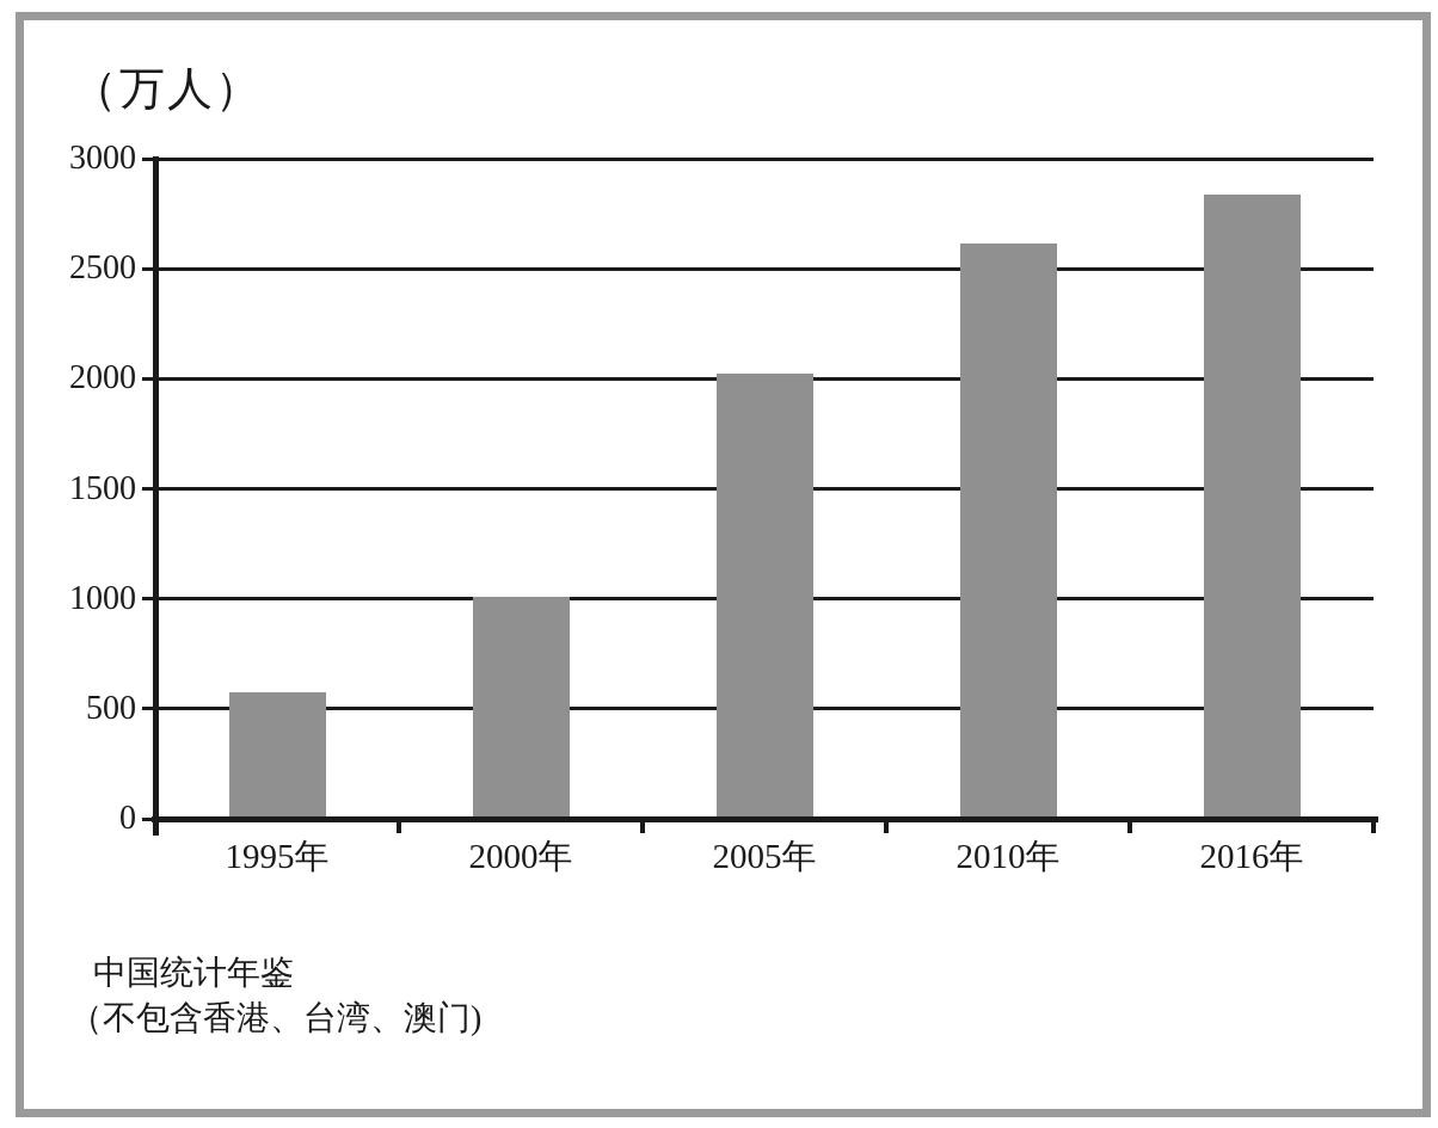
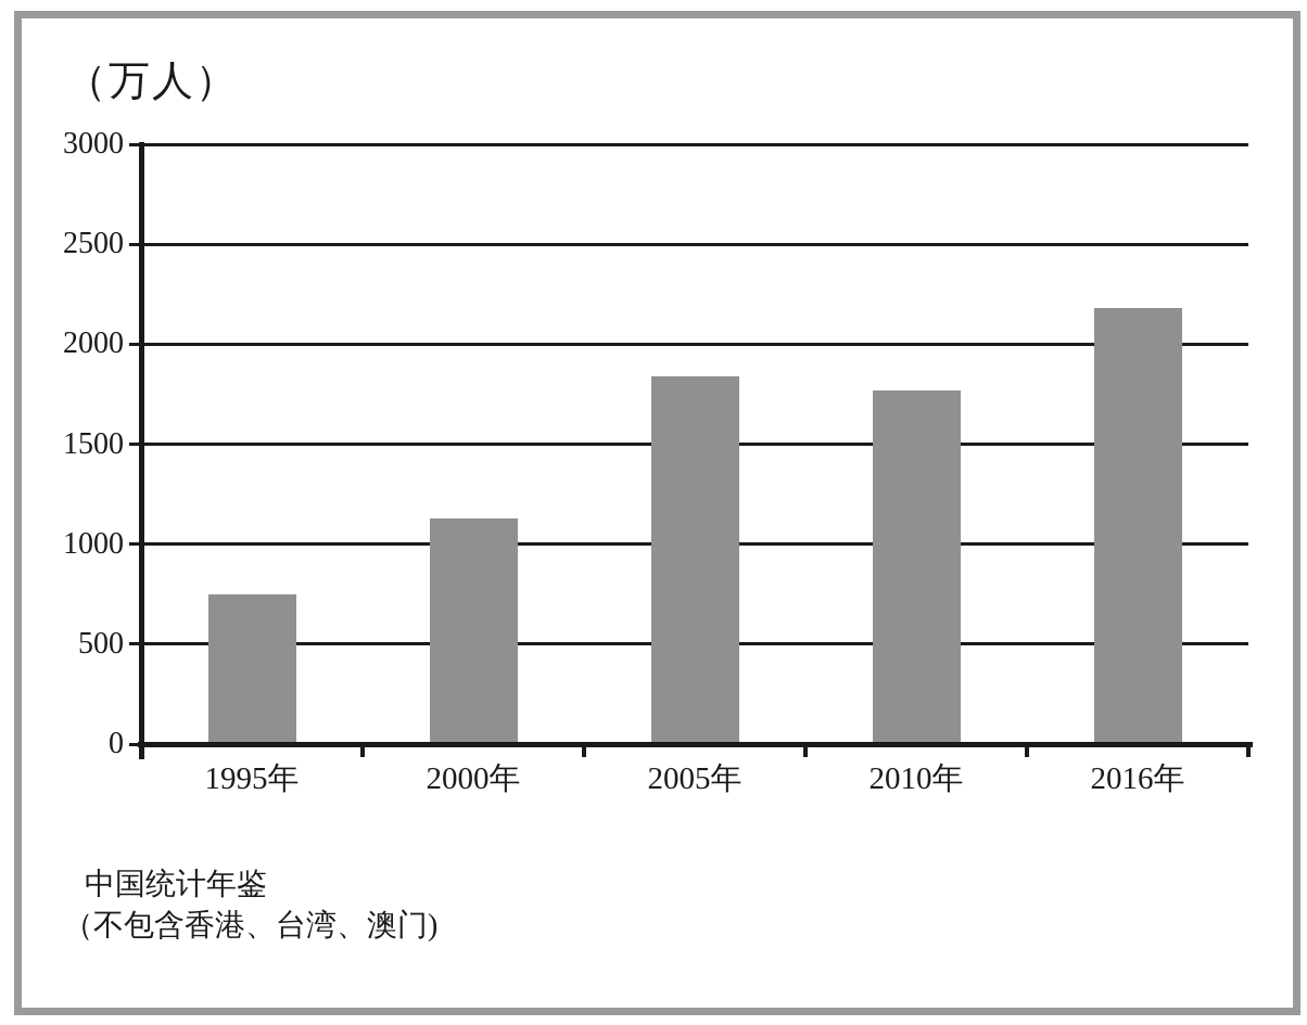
1995年: 580 -> 750
2000年: 1010 -> 1130
2005年: 2020 -> 1840
2010年: 2620 -> 1770
2016年: 2840 -> 2180
